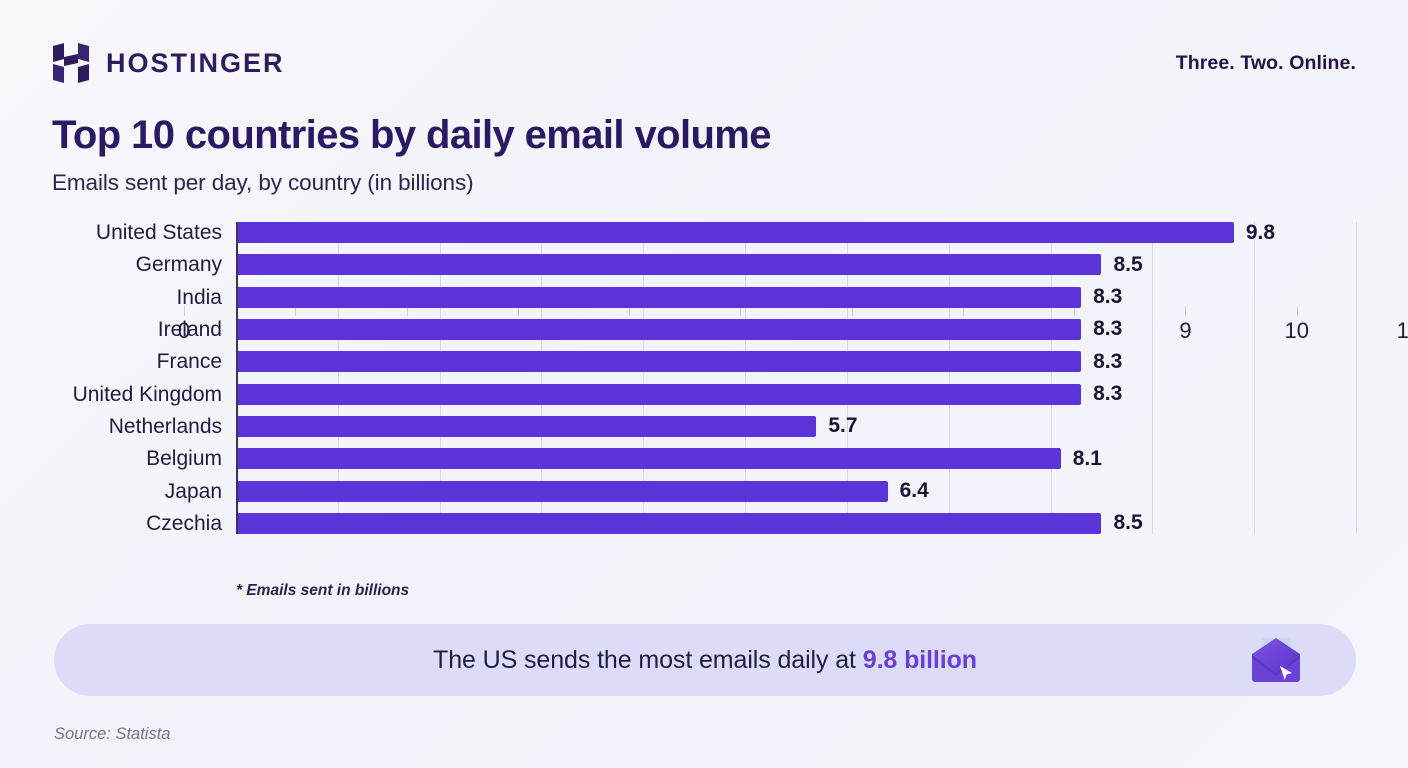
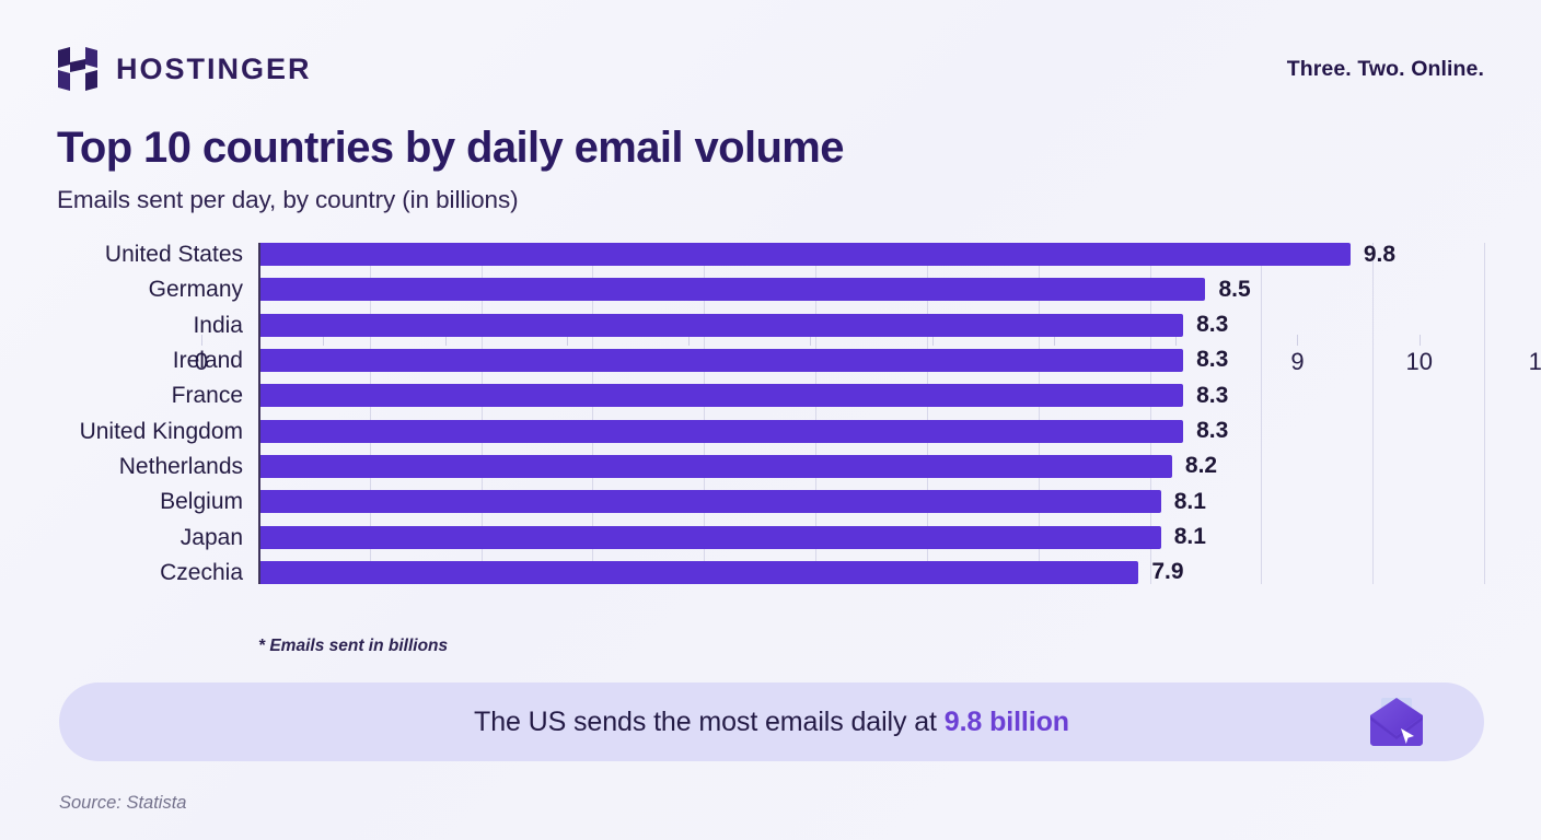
Netherlands: 5.7 -> 8.2
Japan: 6.4 -> 8.1
Czechia: 8.5 -> 7.9
